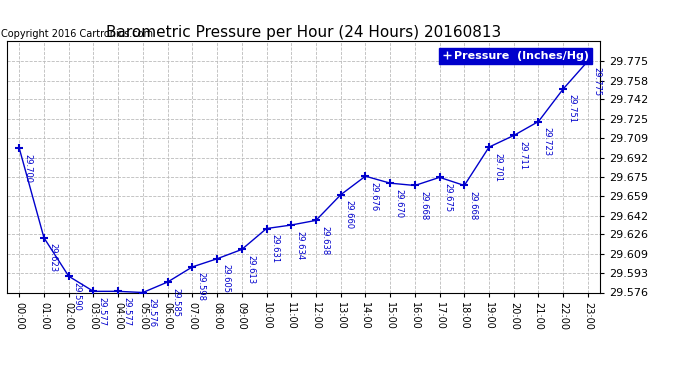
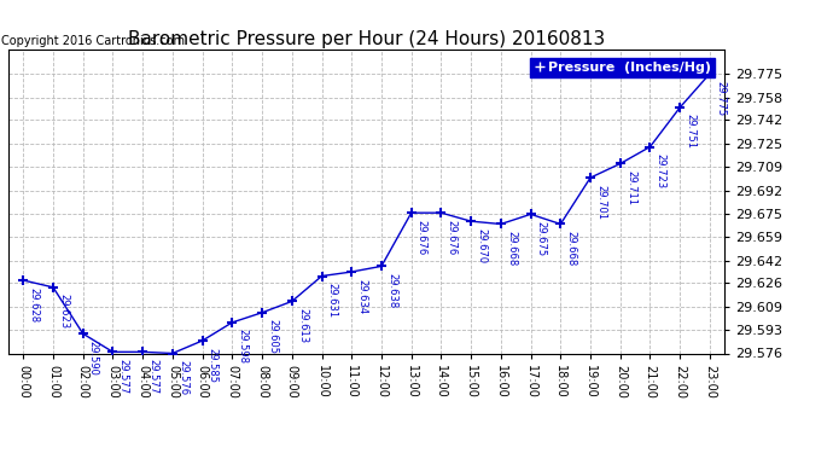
00:00: 29.700 -> 29.628
13:00: 29.660 -> 29.676
